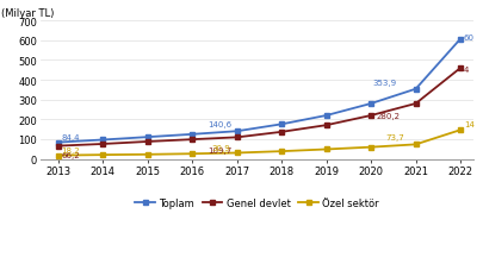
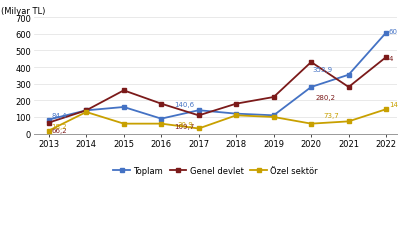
Toplam/2014: 100 -> 140
Genel devlet/2014: 80 -> 140
Özel sektör/2014: 20 -> 130
Toplam/2015: 110 -> 160
Genel devlet/2015: 90 -> 260
Özel sektör/2015: 20 -> 60
Toplam/2016: 120 -> 90
Genel devlet/2016: 100 -> 180
Özel sektör/2016: 30 -> 60
Toplam/2018: 180 -> 120
Genel devlet/2018: 140 -> 180
Özel sektör/2018: 40 -> 110
Toplam/2019: 220 -> 110
Genel devlet/2019: 170 -> 220
Özel sektör/2019: 50 -> 100
Genel devlet/2020: 220 -> 430
